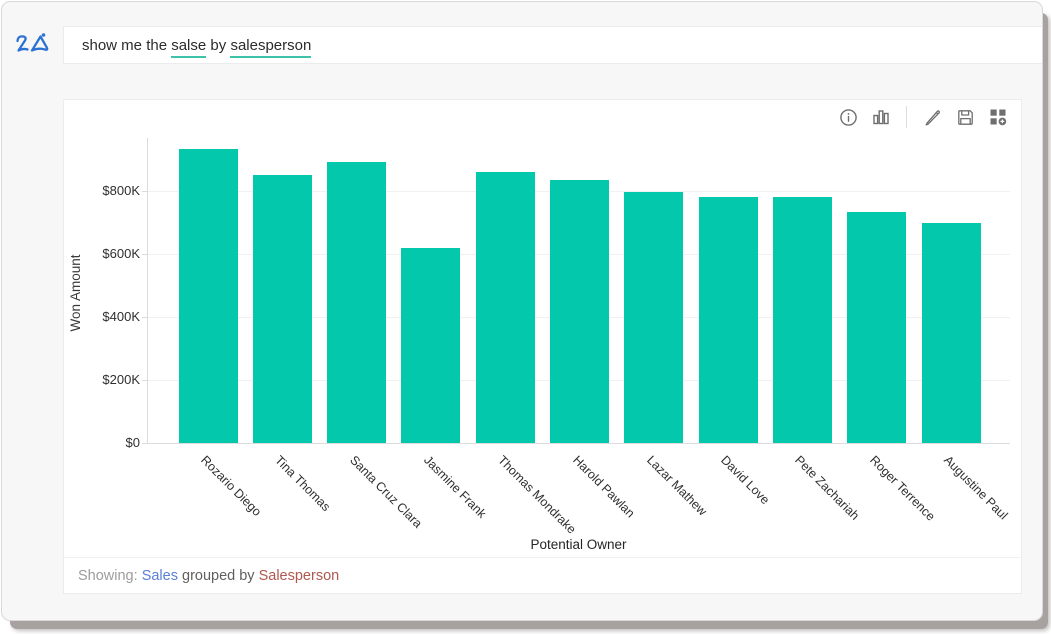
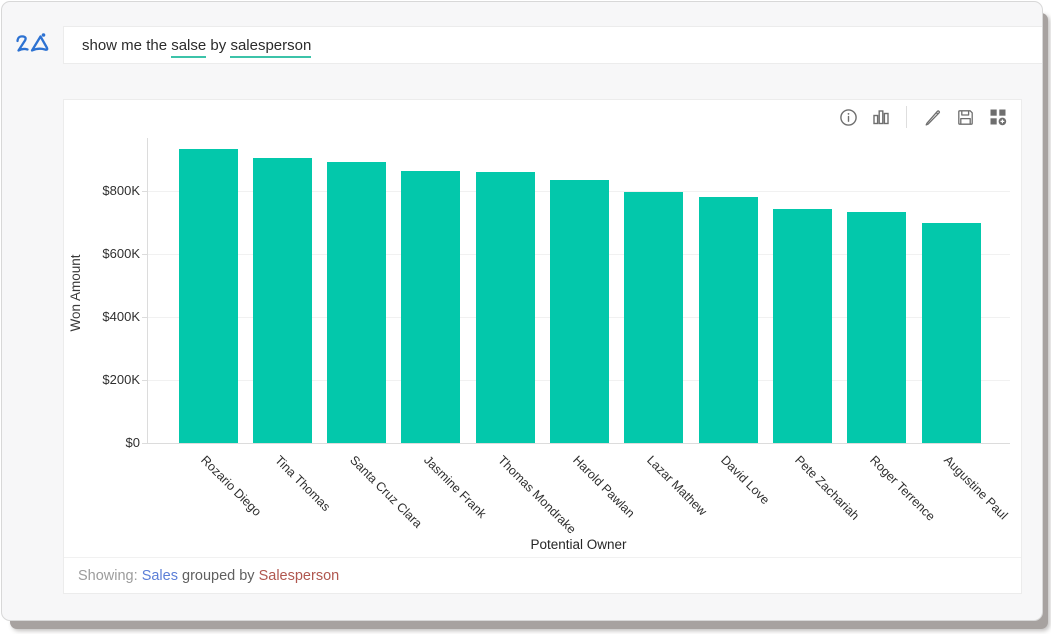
Tina Thomas: $850K -> $900K
Jasmine Frank: $620K -> $860K
Pete Zachariah: $780K -> $740K
